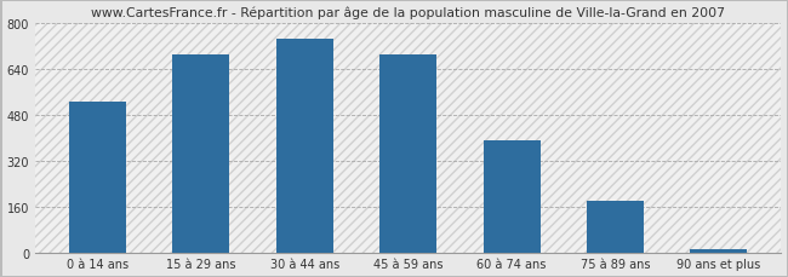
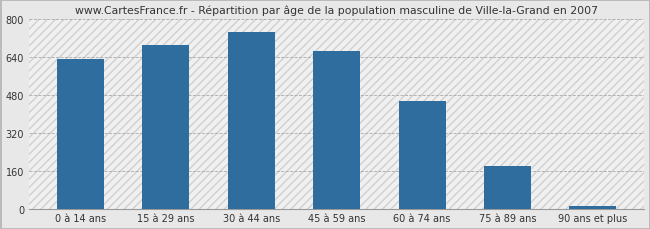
0 à 14 ans: 525 -> 628
45 à 59 ans: 690 -> 662
60 à 74 ans: 390 -> 455
